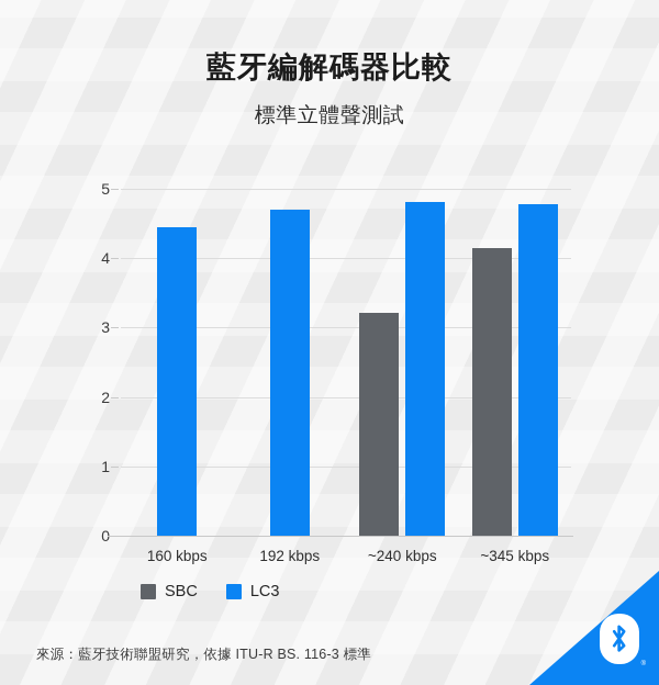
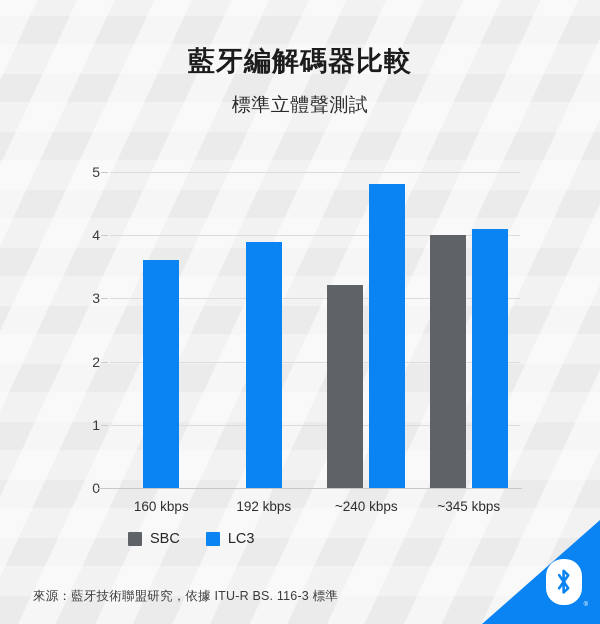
LC3/160 kbps: 4.5 -> 3.6
LC3/192 kbps: 4.7 -> 3.9
SBC/~345 kbps: 4.2 -> 4.0
LC3/~345 kbps: 4.8 -> 4.1
